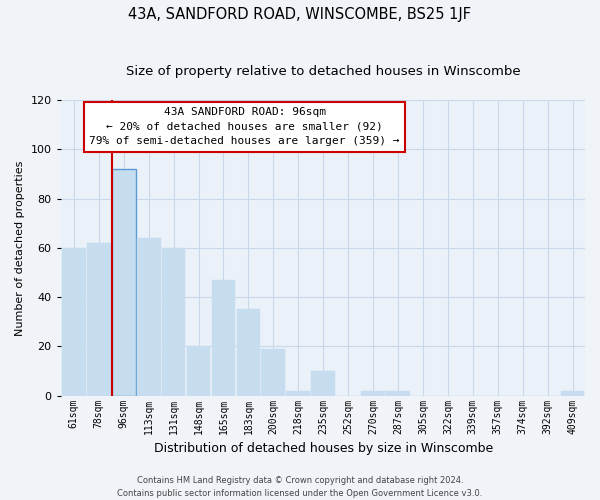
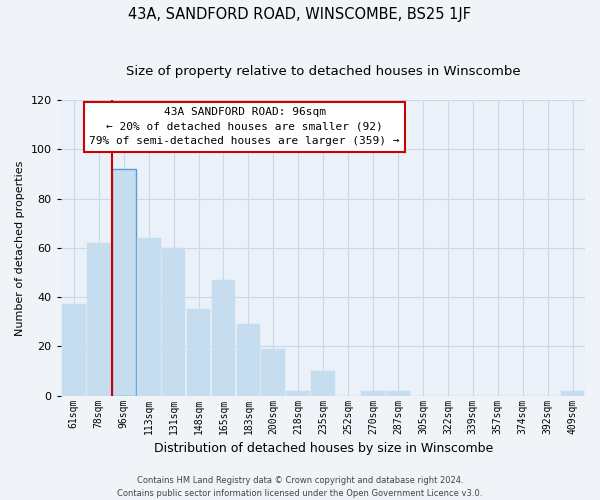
61sqm: 60 -> 37
148sqm: 20 -> 35
183sqm: 35 -> 29
